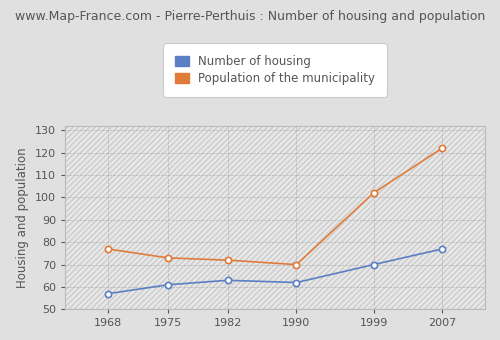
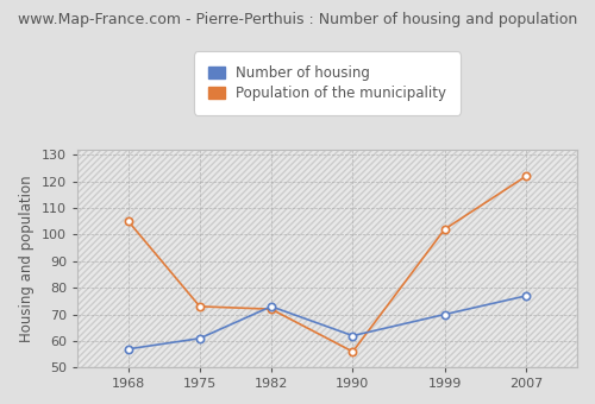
Population of the municipality/1968: 77 -> 105
Number of housing/1982: 63 -> 73
Population of the municipality/1990: 70 -> 56
